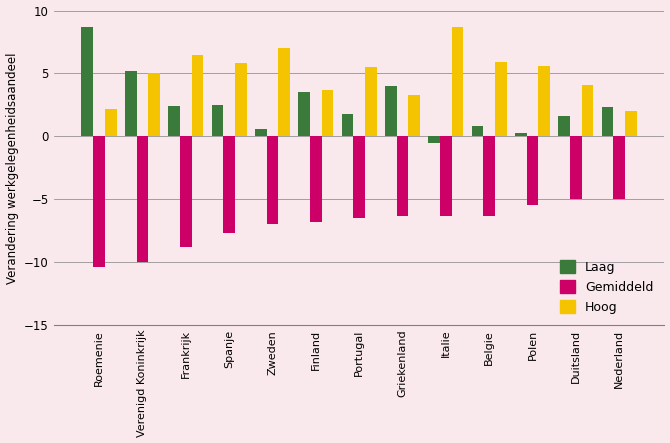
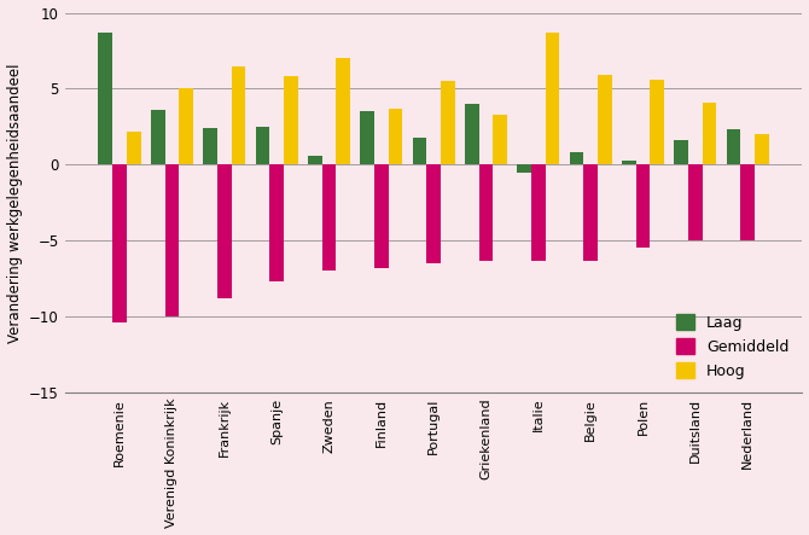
Laag/Verenigd Koninkrijk: 5.2 -> 3.6
